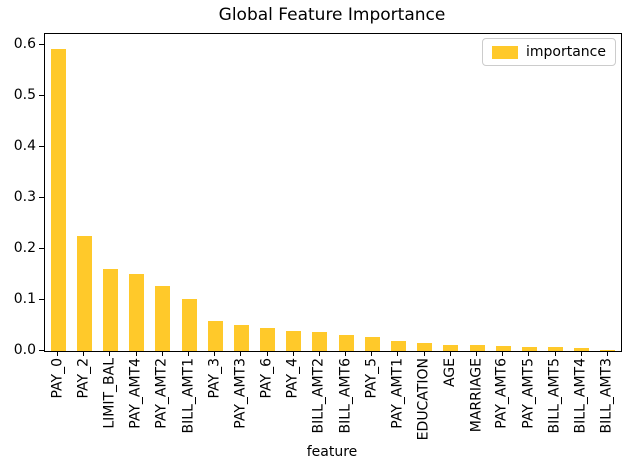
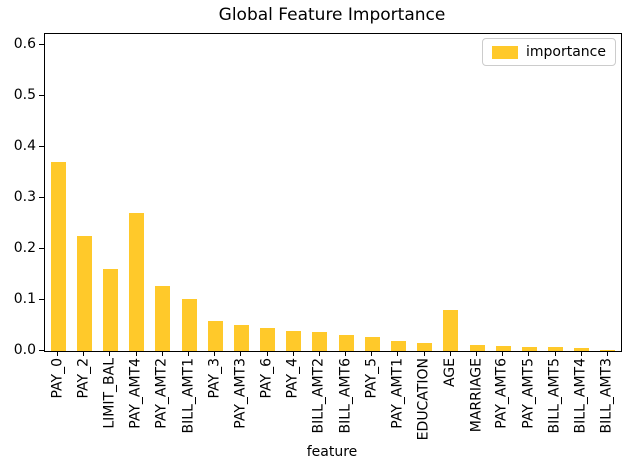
PAY_0: 0.59 -> 0.37
PAY_AMT4: 0.15 -> 0.27
AGE: 0.01 -> 0.08
